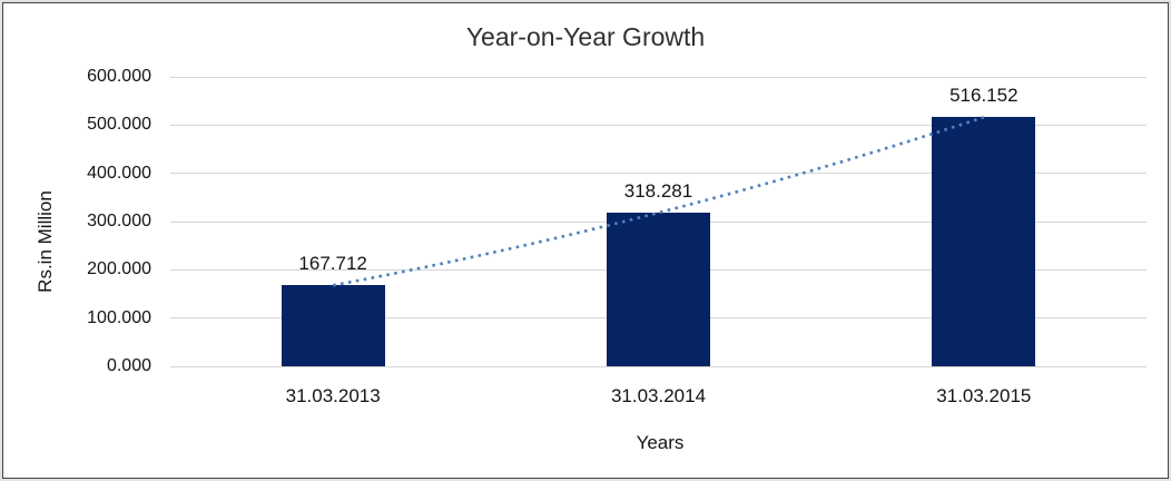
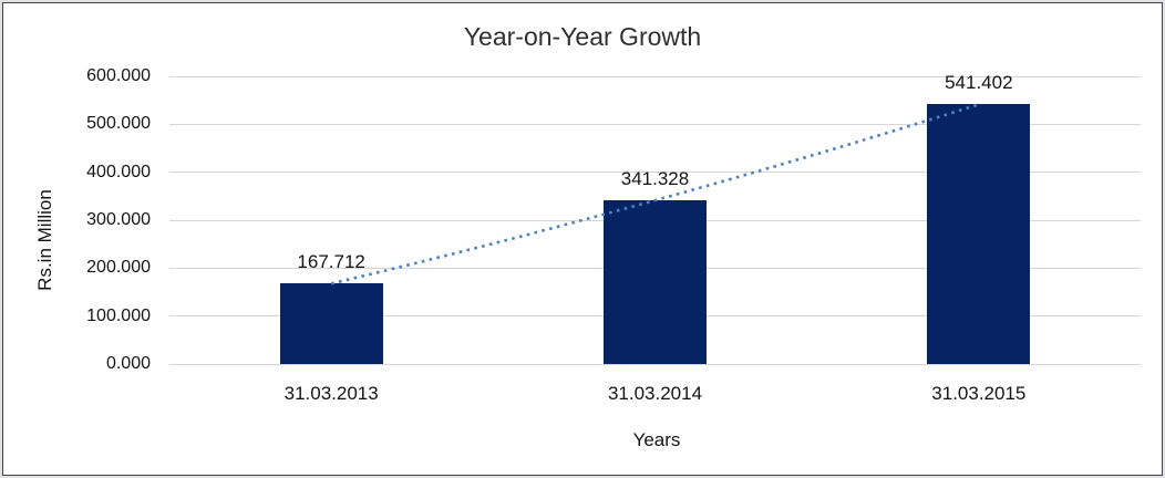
31.03.2014: 318.281 -> 341.328
31.03.2015: 516.152 -> 541.402
